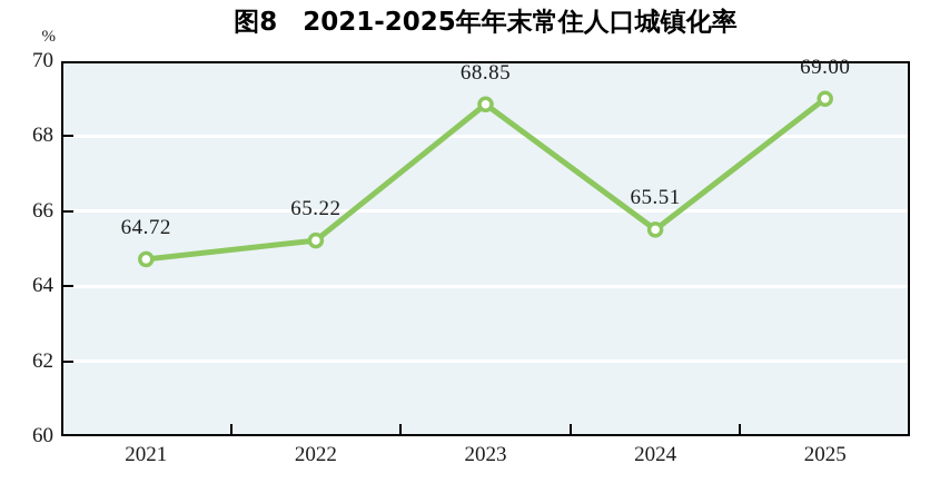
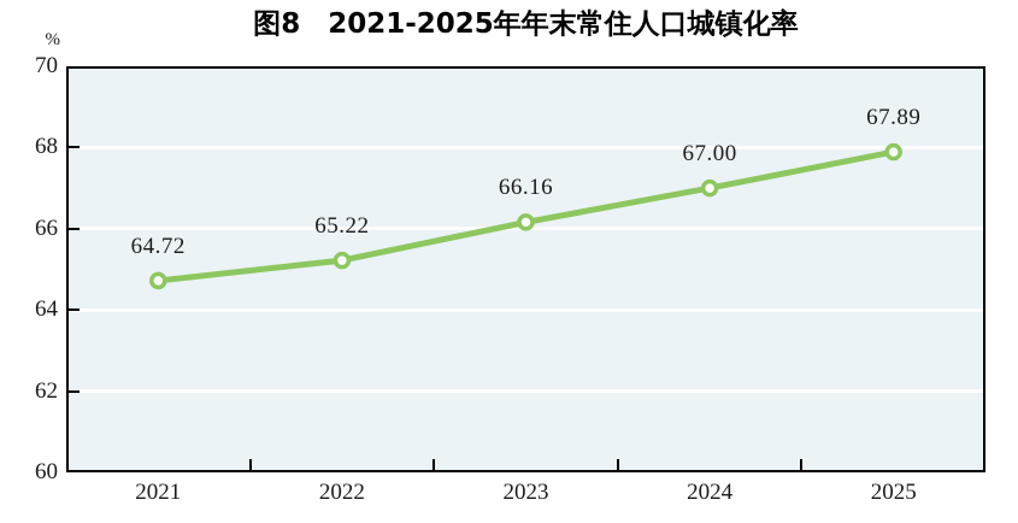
2023: 68.85 -> 66.16
2024: 65.51 -> 67.00
2025: 69.00 -> 67.89
